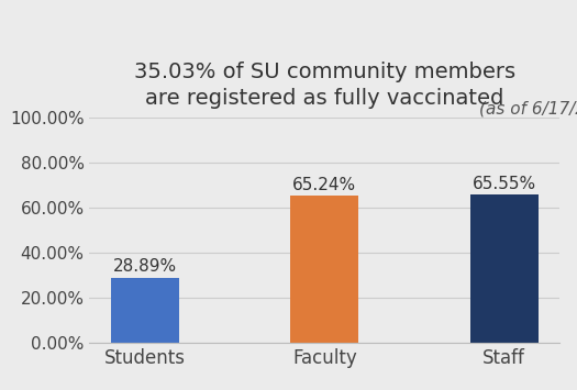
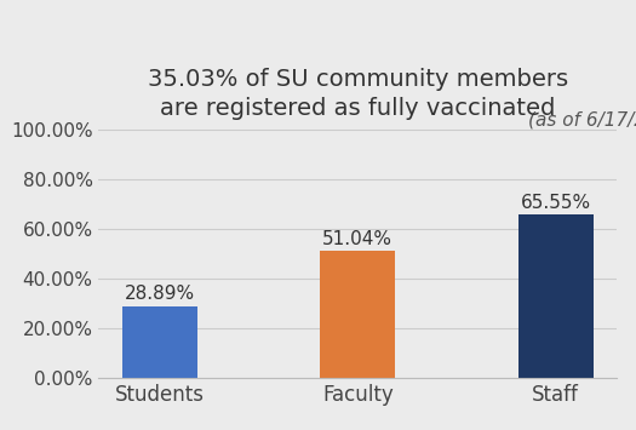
Faculty: 65.24% -> 51.04%
